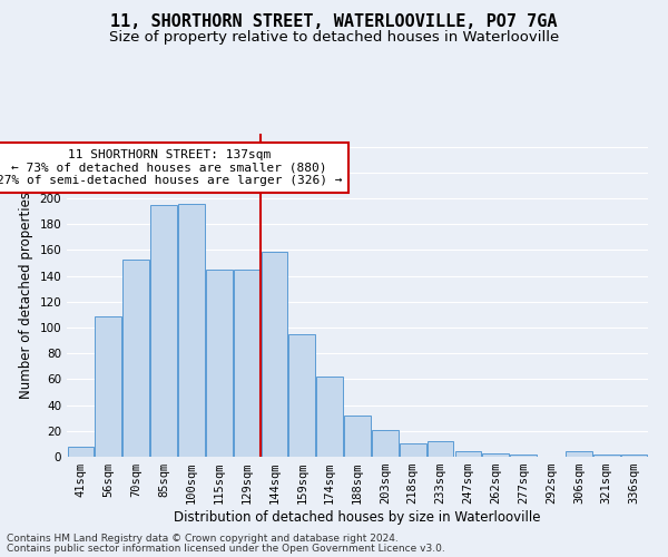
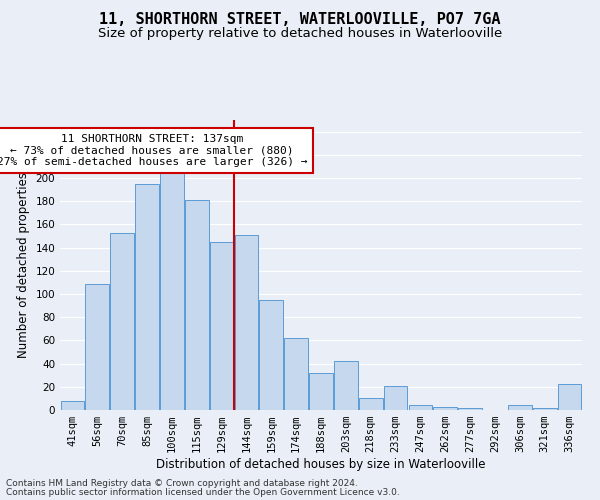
100sqm: 196 -> 204
115sqm: 145 -> 181
144sqm: 159 -> 151
203sqm: 21 -> 42
233sqm: 12 -> 21
336sqm: 2 -> 22
